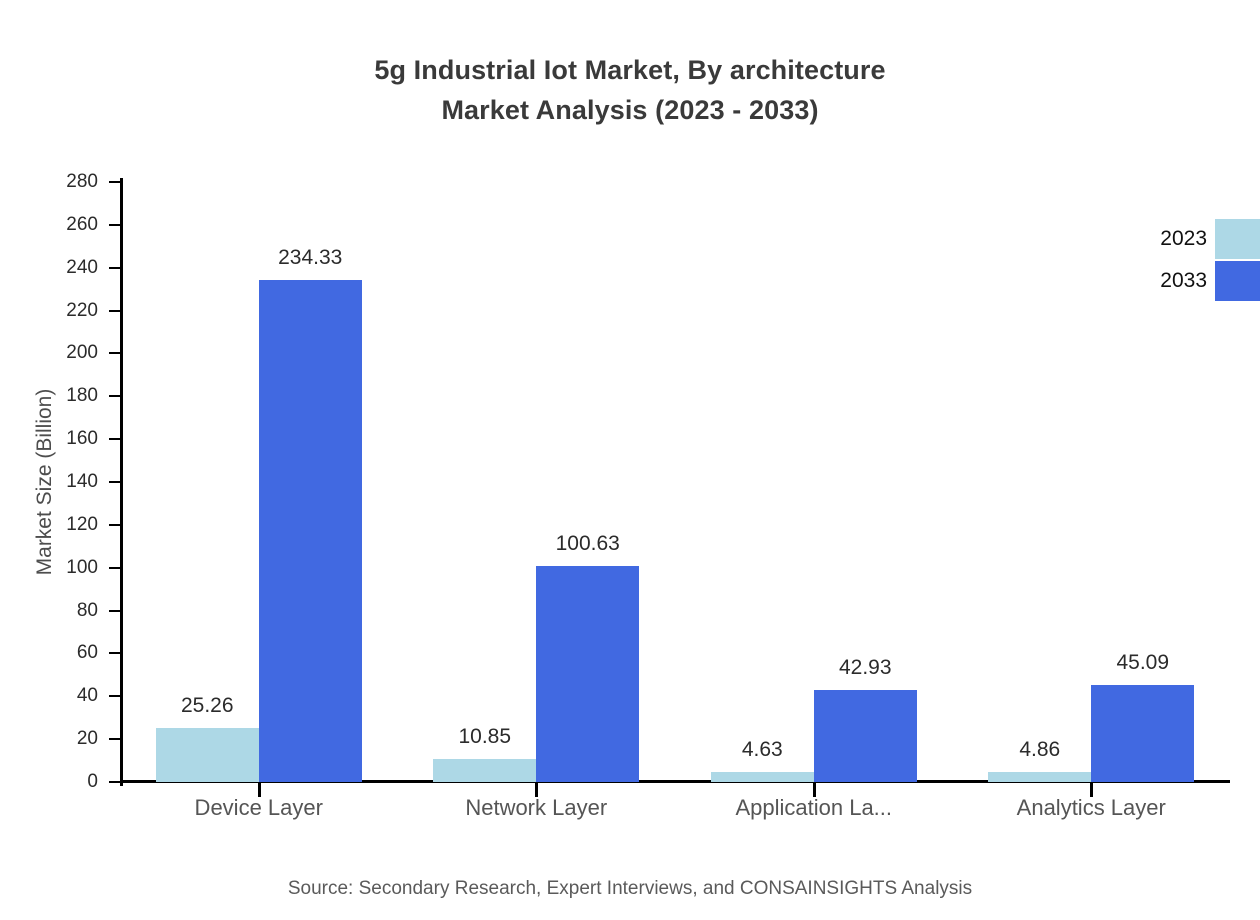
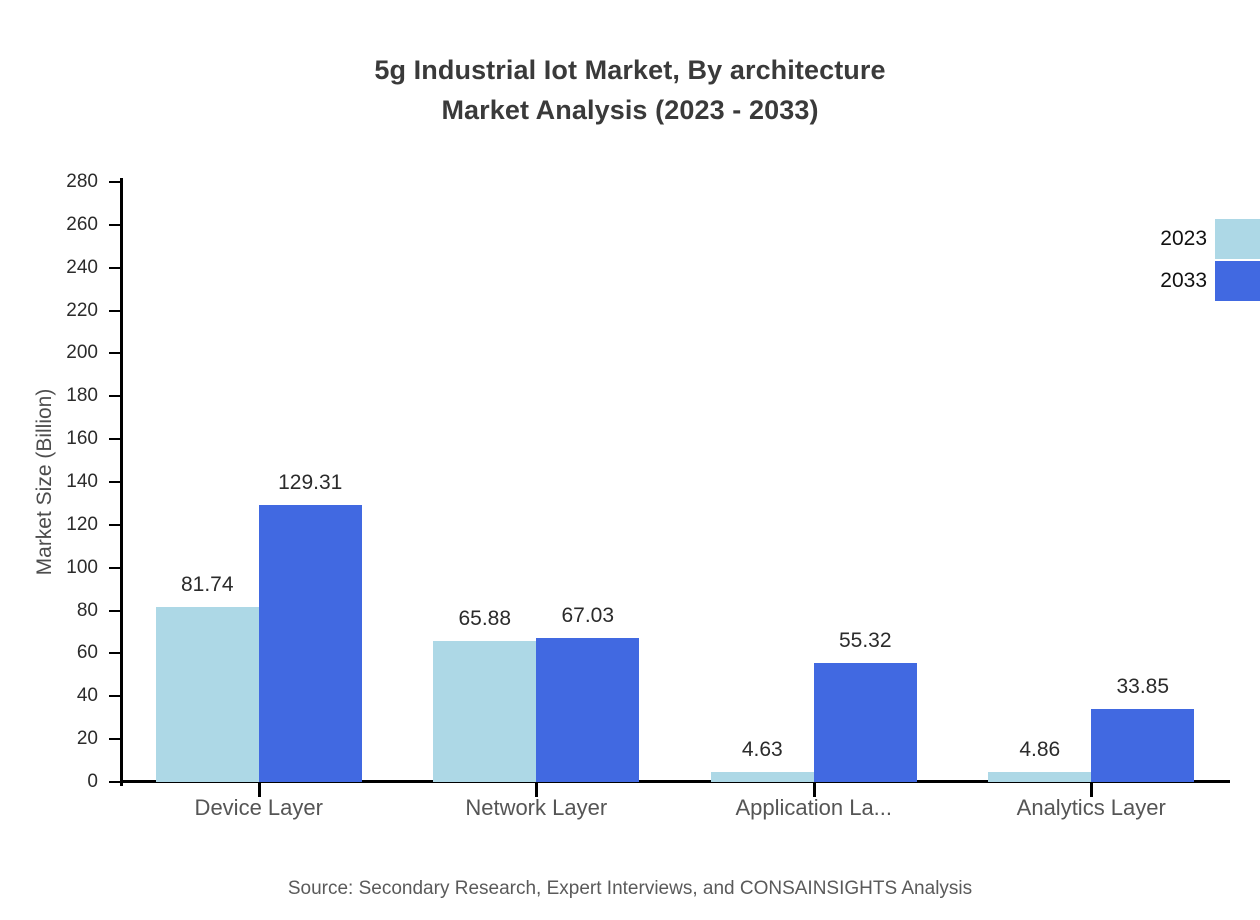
2023/Device Layer: 25.26 -> 81.74
2033/Device Layer: 234.33 -> 129.31
2023/Network Layer: 10.85 -> 65.88
2033/Network Layer: 100.63 -> 67.03
2033/Application La...: 42.93 -> 55.32
2033/Analytics Layer: 45.09 -> 33.85
